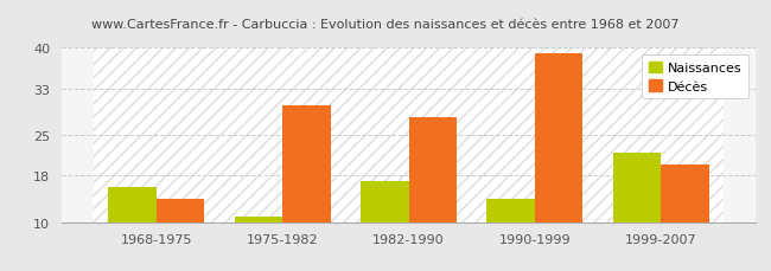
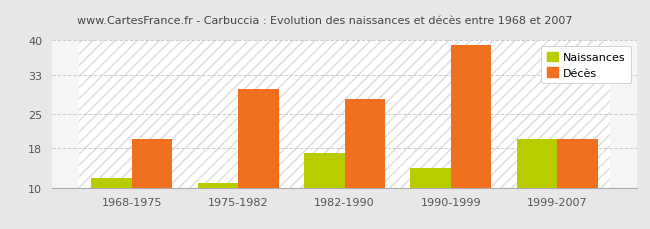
Naissances/1968-1975: 16 -> 12
Décès/1968-1975: 14 -> 20
Naissances/1999-2007: 22 -> 20
